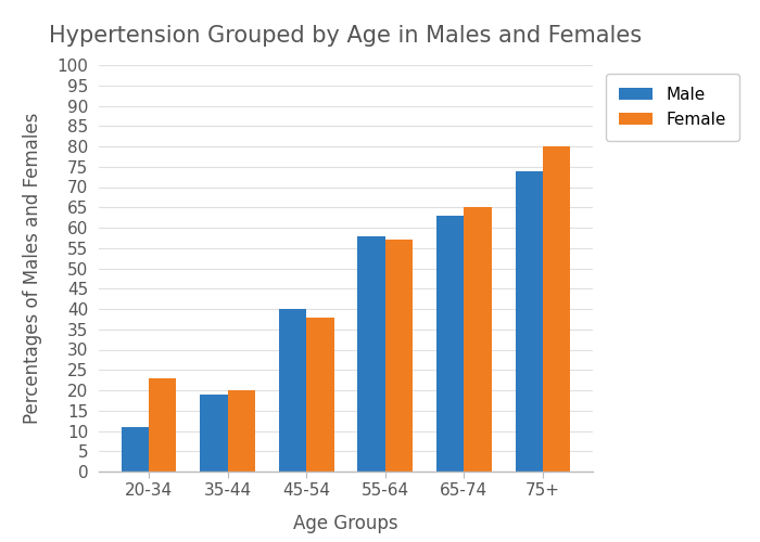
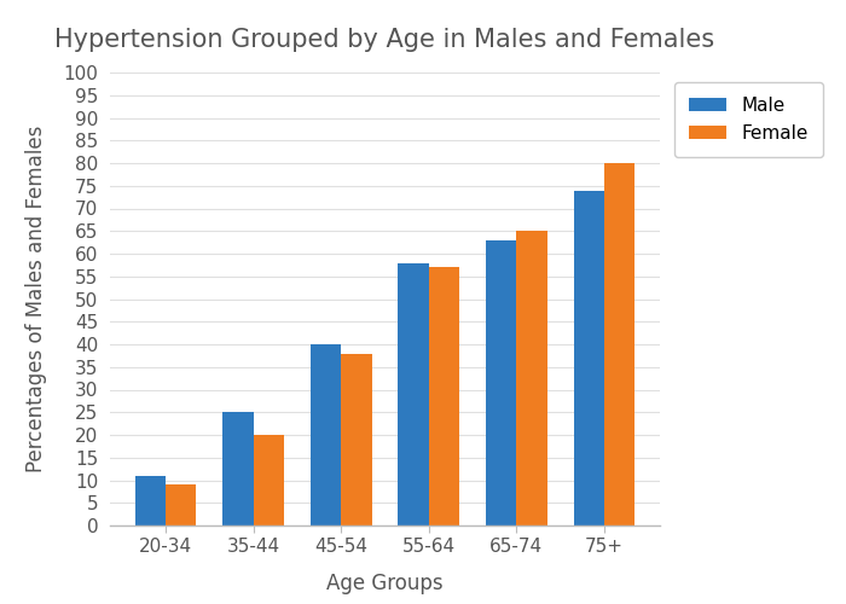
Female/20-34: 23 -> 9
Male/35-44: 19 -> 25
